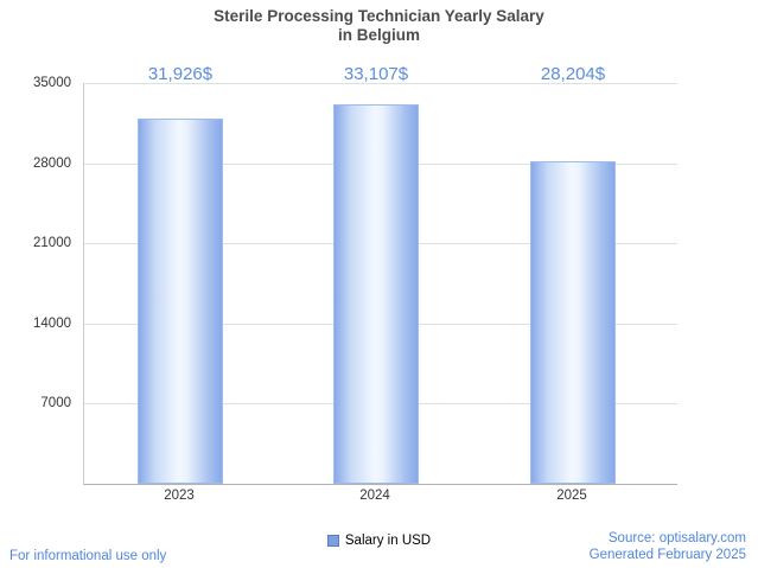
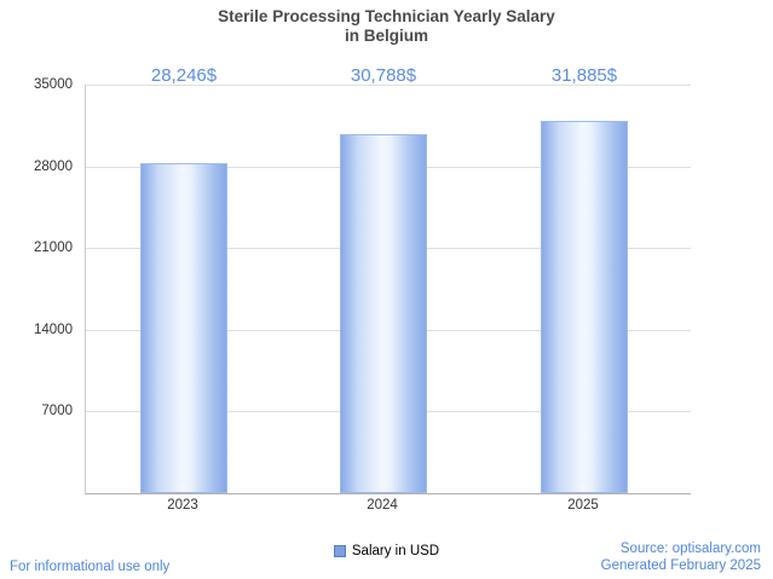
2023: 31,926 -> 28,246
2024: 33,107 -> 30,788
2025: 28,204 -> 31,885
